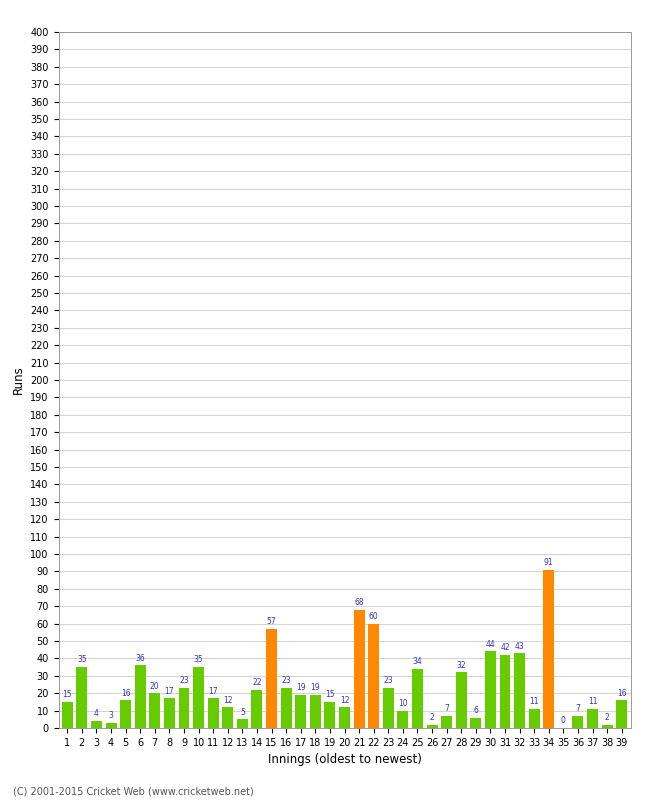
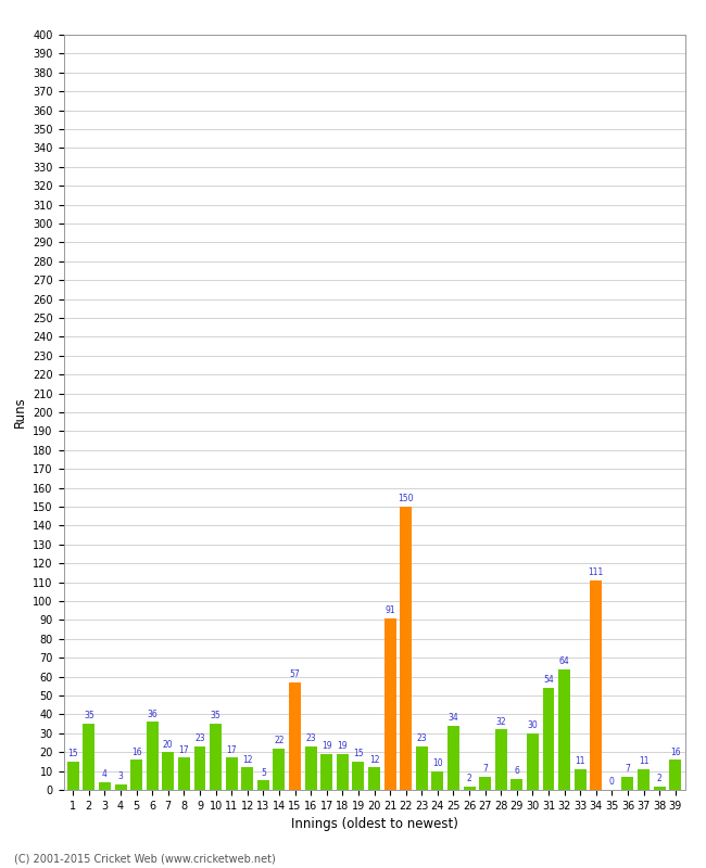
21: 68 -> 91
22: 60 -> 150
30: 44 -> 30
31: 42 -> 54
32: 43 -> 64
34: 91 -> 111
